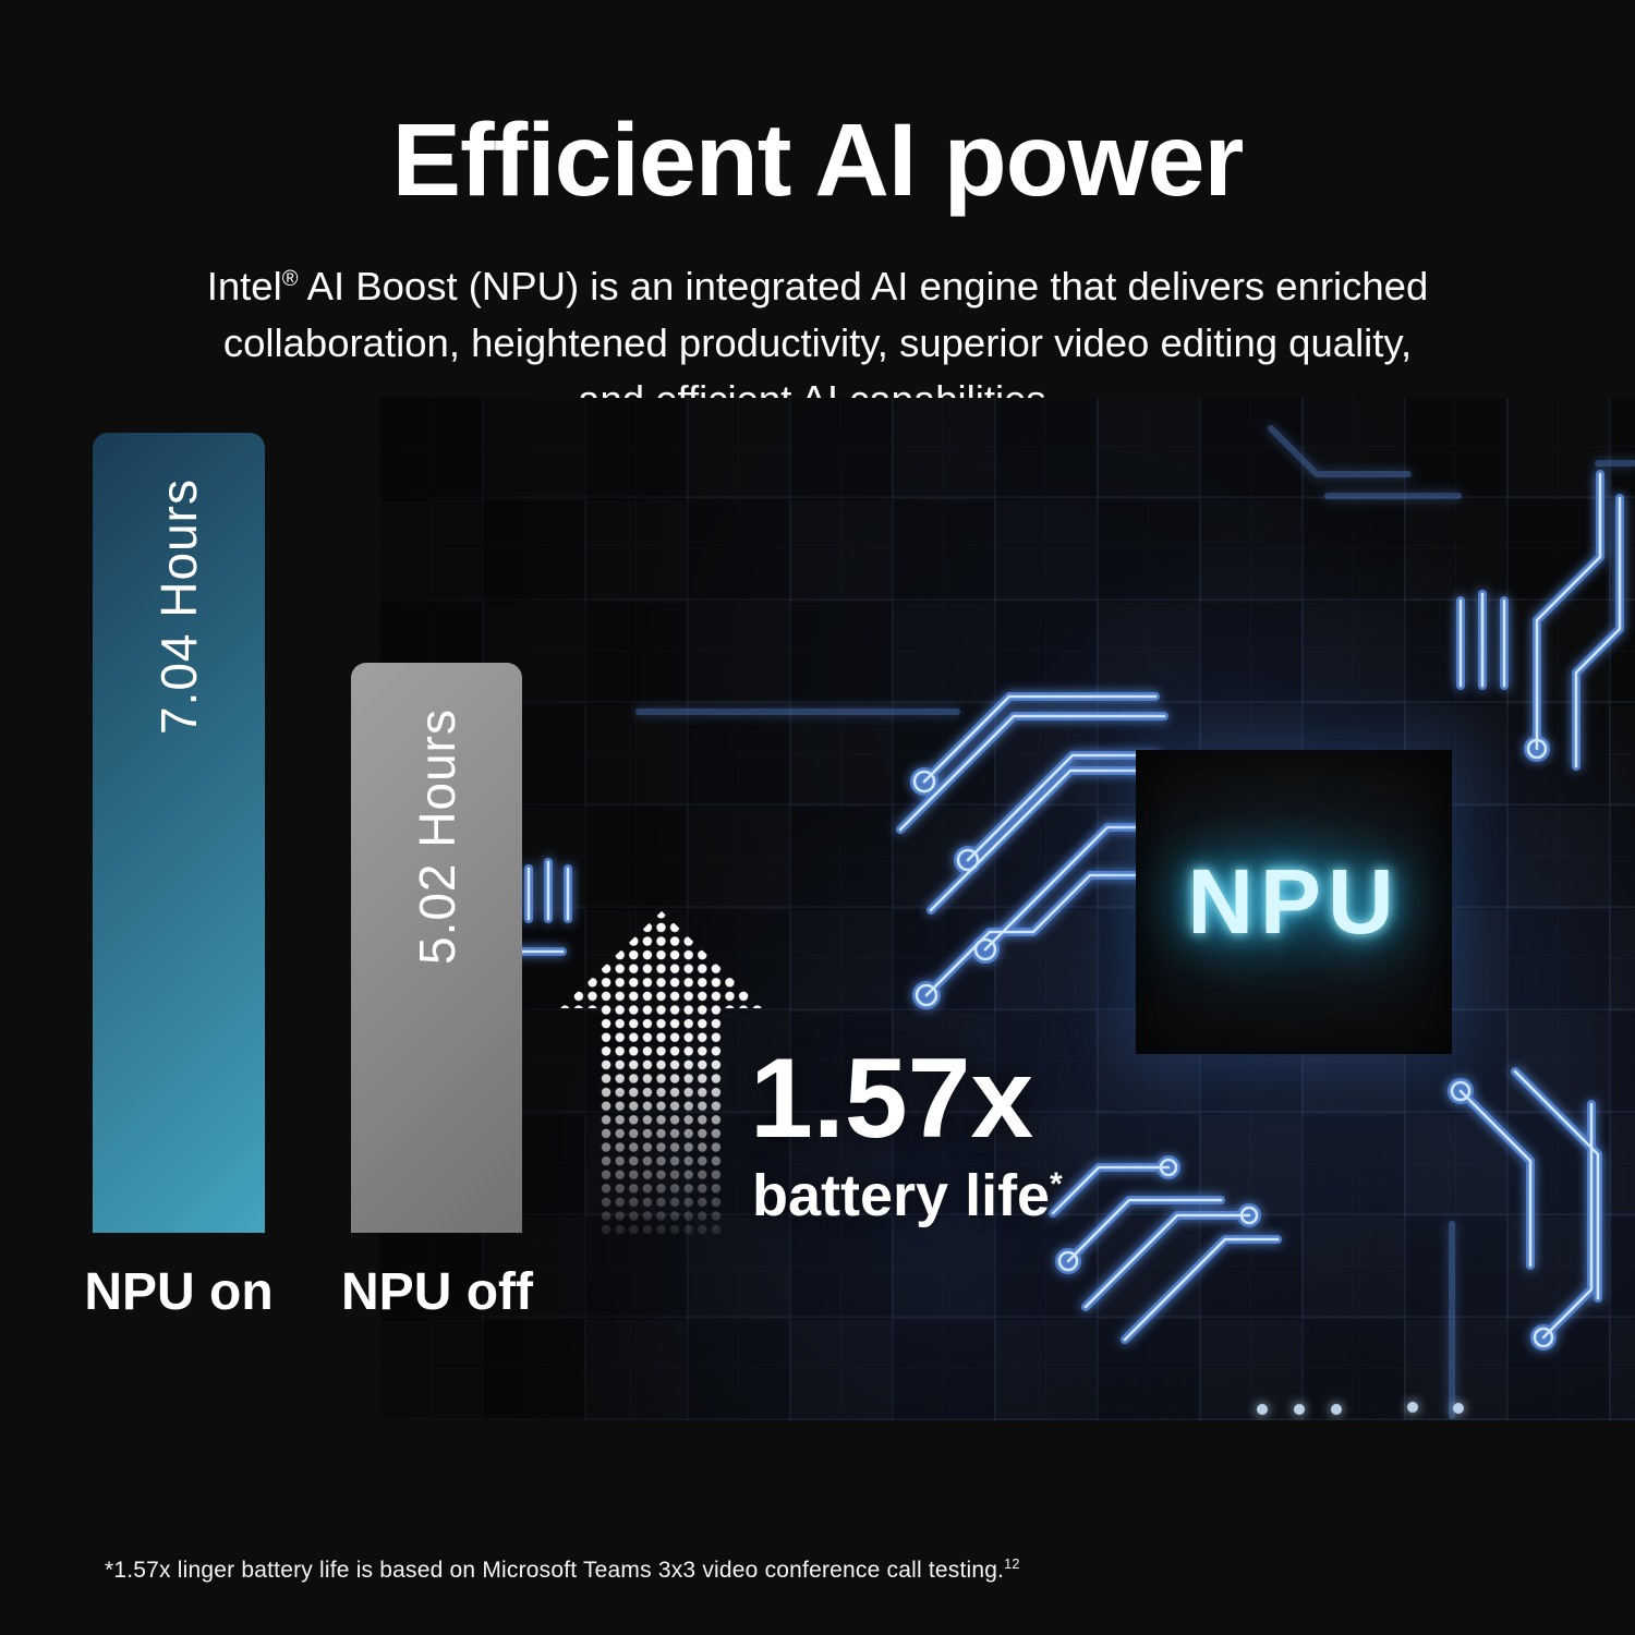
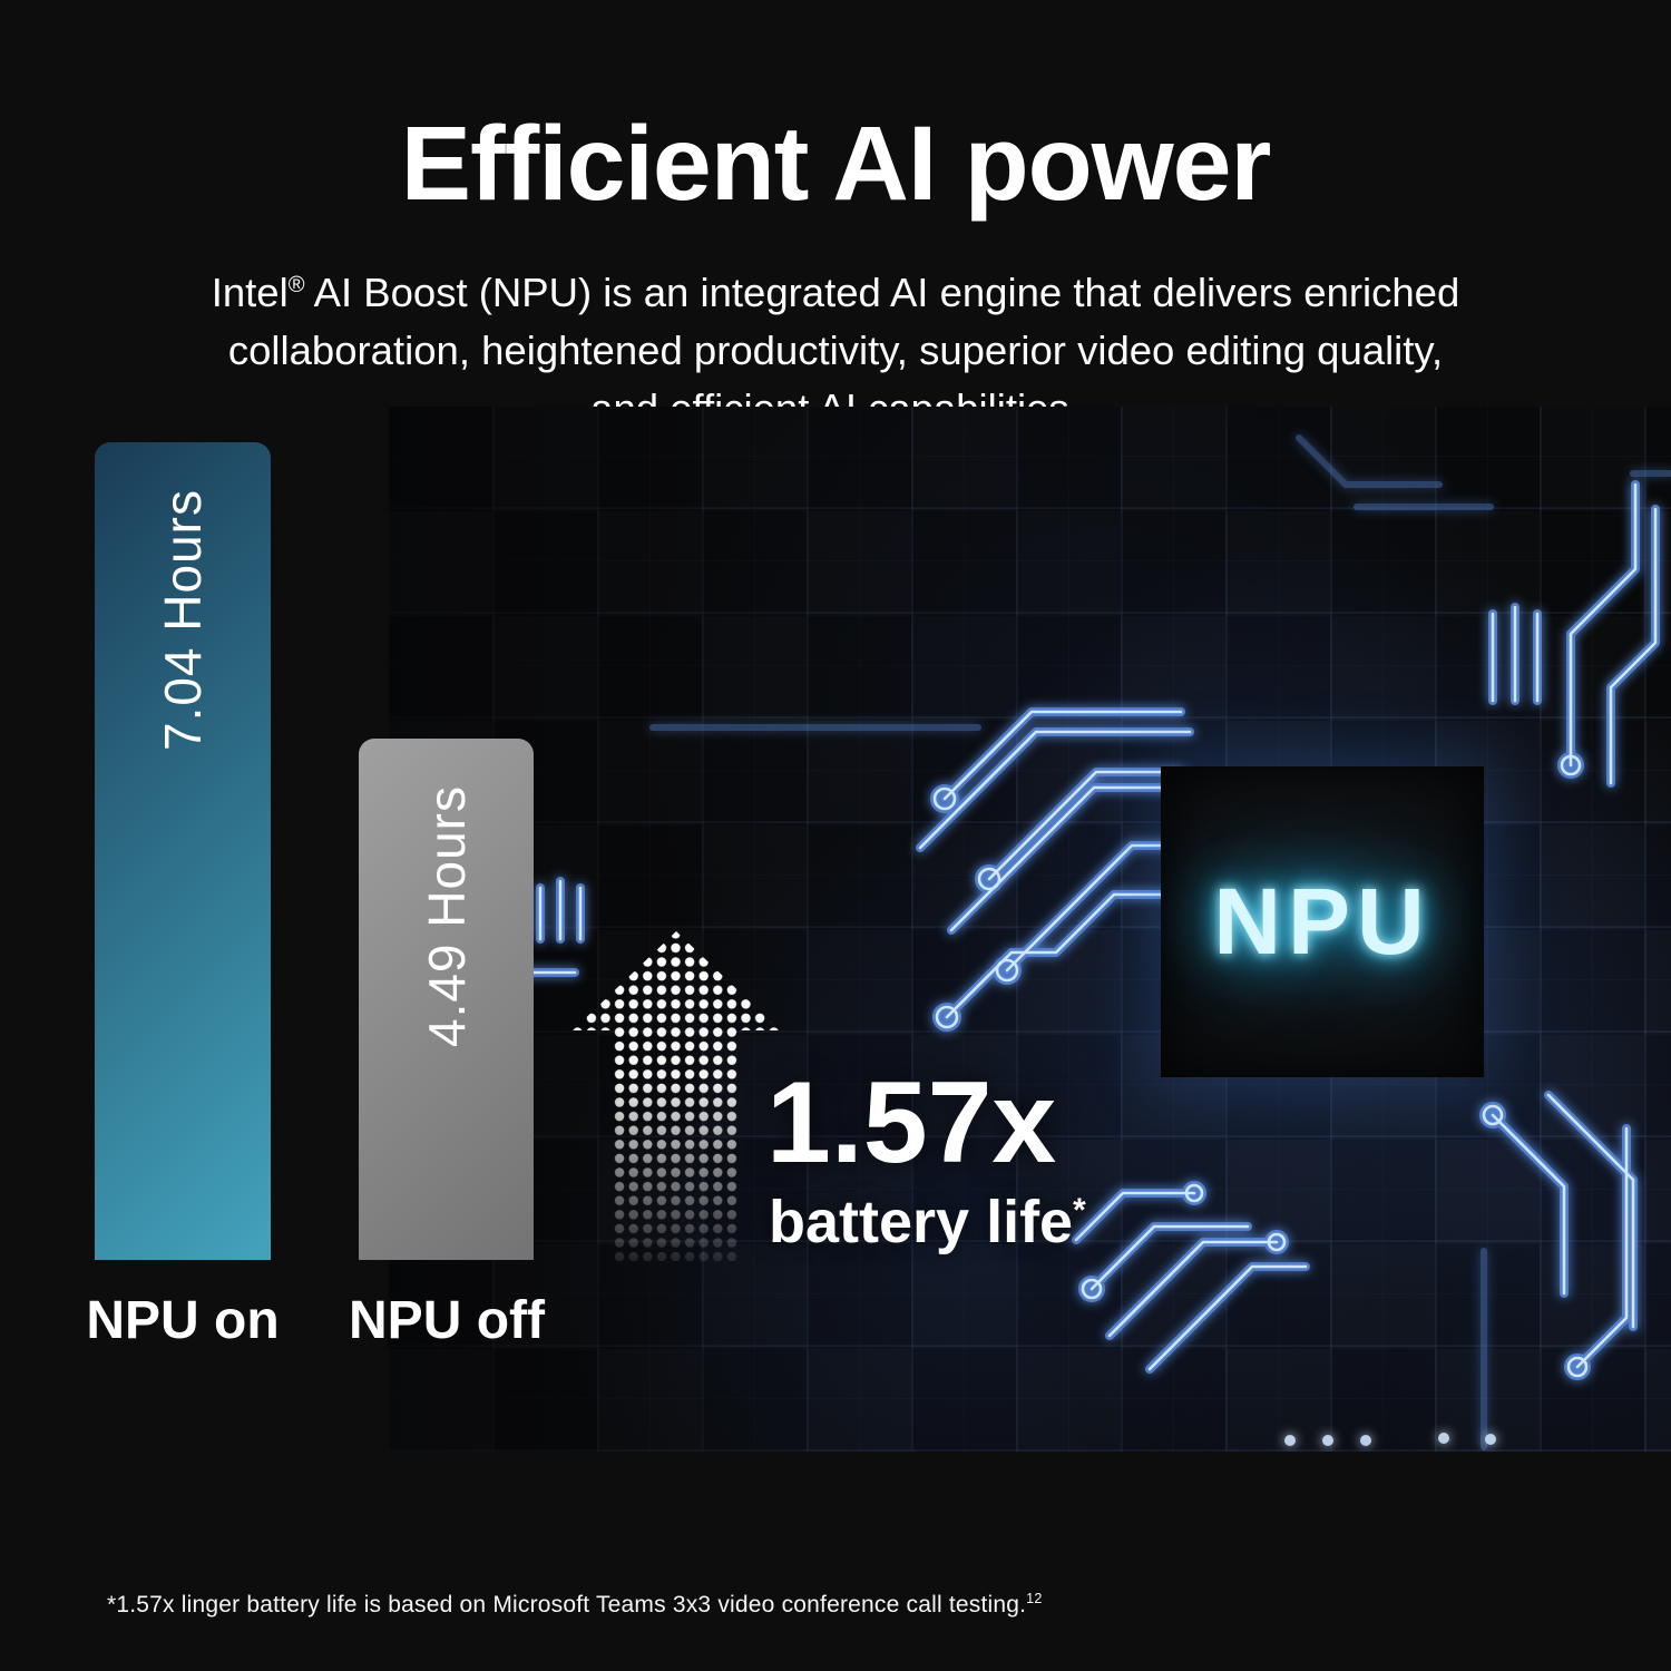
NPU off: 5.02 -> 4.49
